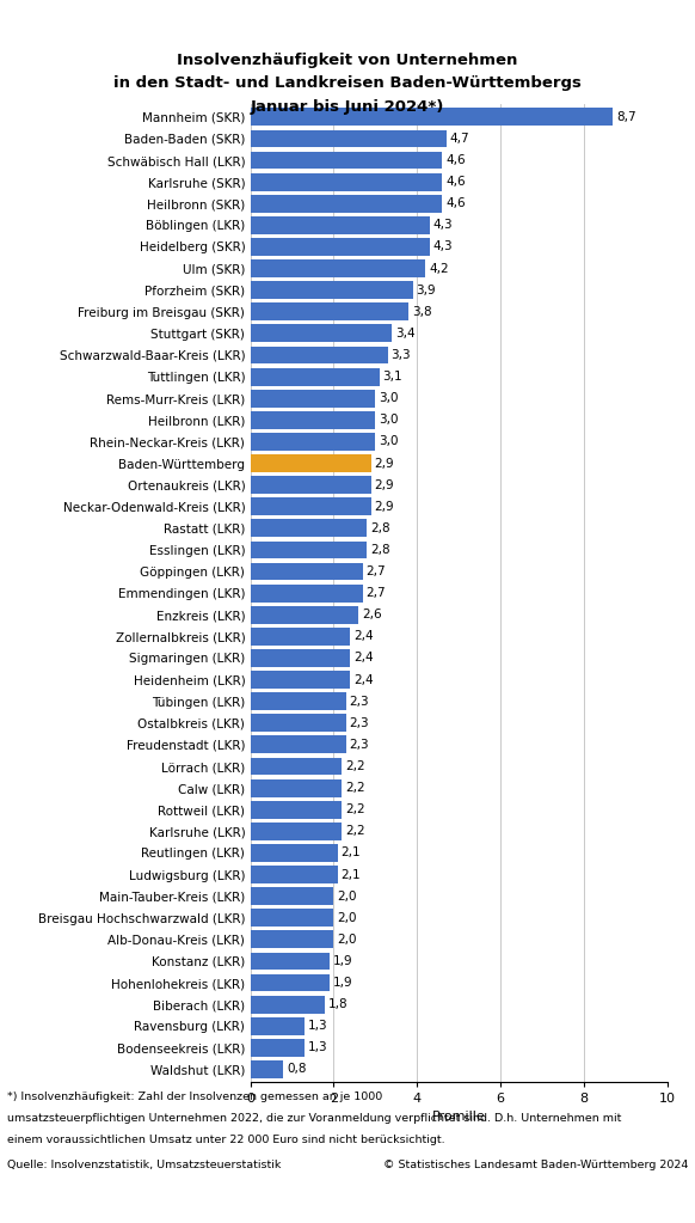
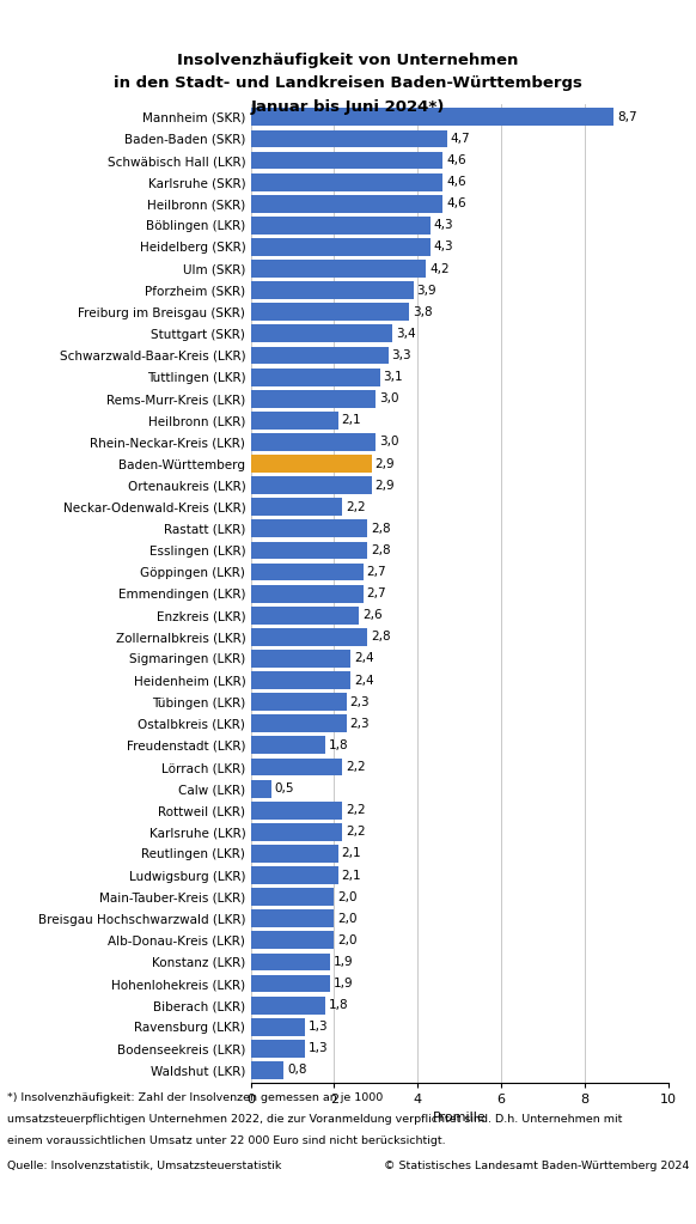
Heilbronn (LKR): 3,0 -> 2,1
Neckar-Odenwald-Kreis (LKR): 2,9 -> 2,2
Zollernalbkreis (LKR): 2,4 -> 2,8
Freudenstadt (LKR): 2,3 -> 1,8
Calw (LKR): 2,2 -> 0,5
